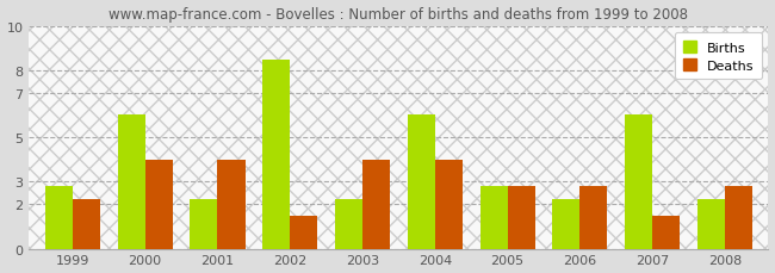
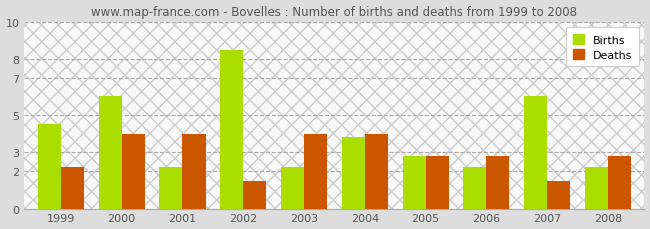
Births/1999: 2.8 -> 4.5
Births/2004: 6.0 -> 3.8
